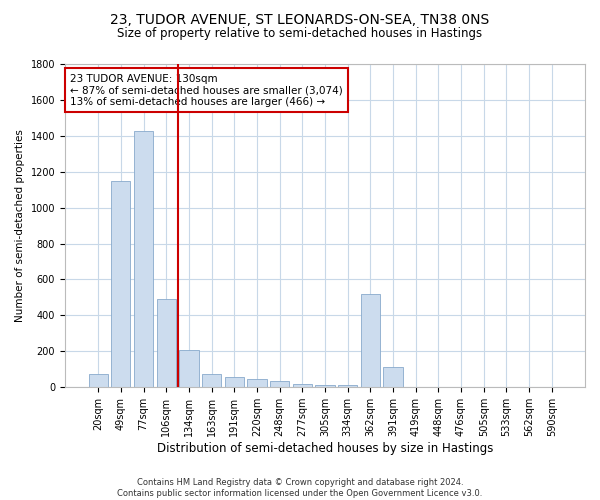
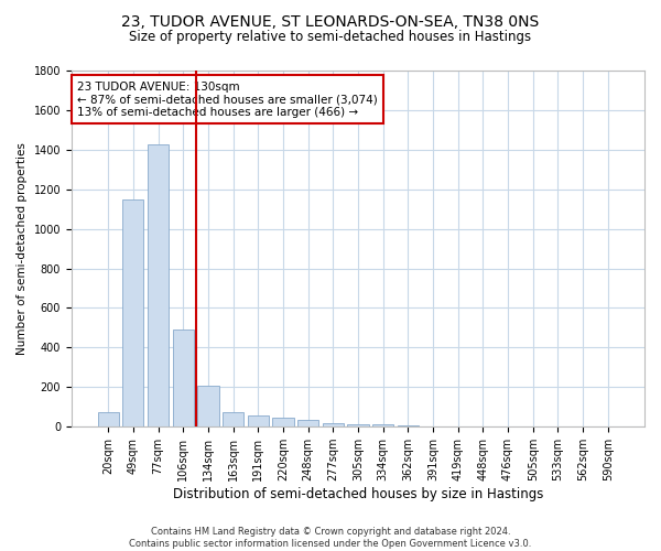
362sqm: 520 -> 0
391sqm: 110 -> 0
